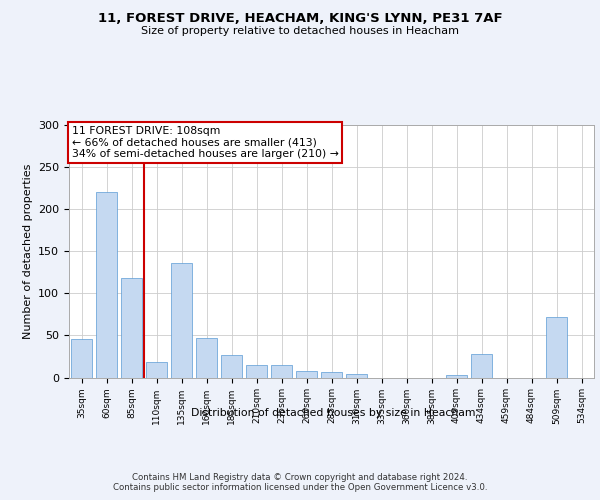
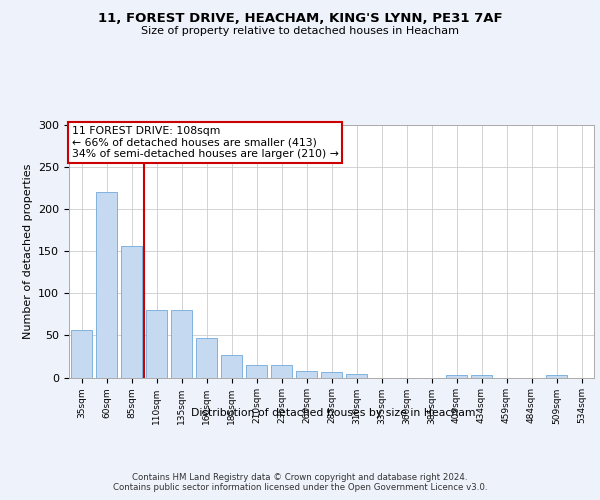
35sqm: 46 -> 57
85sqm: 118 -> 156
110sqm: 18 -> 80
135sqm: 136 -> 80
434sqm: 28 -> 3
509sqm: 72 -> 3
